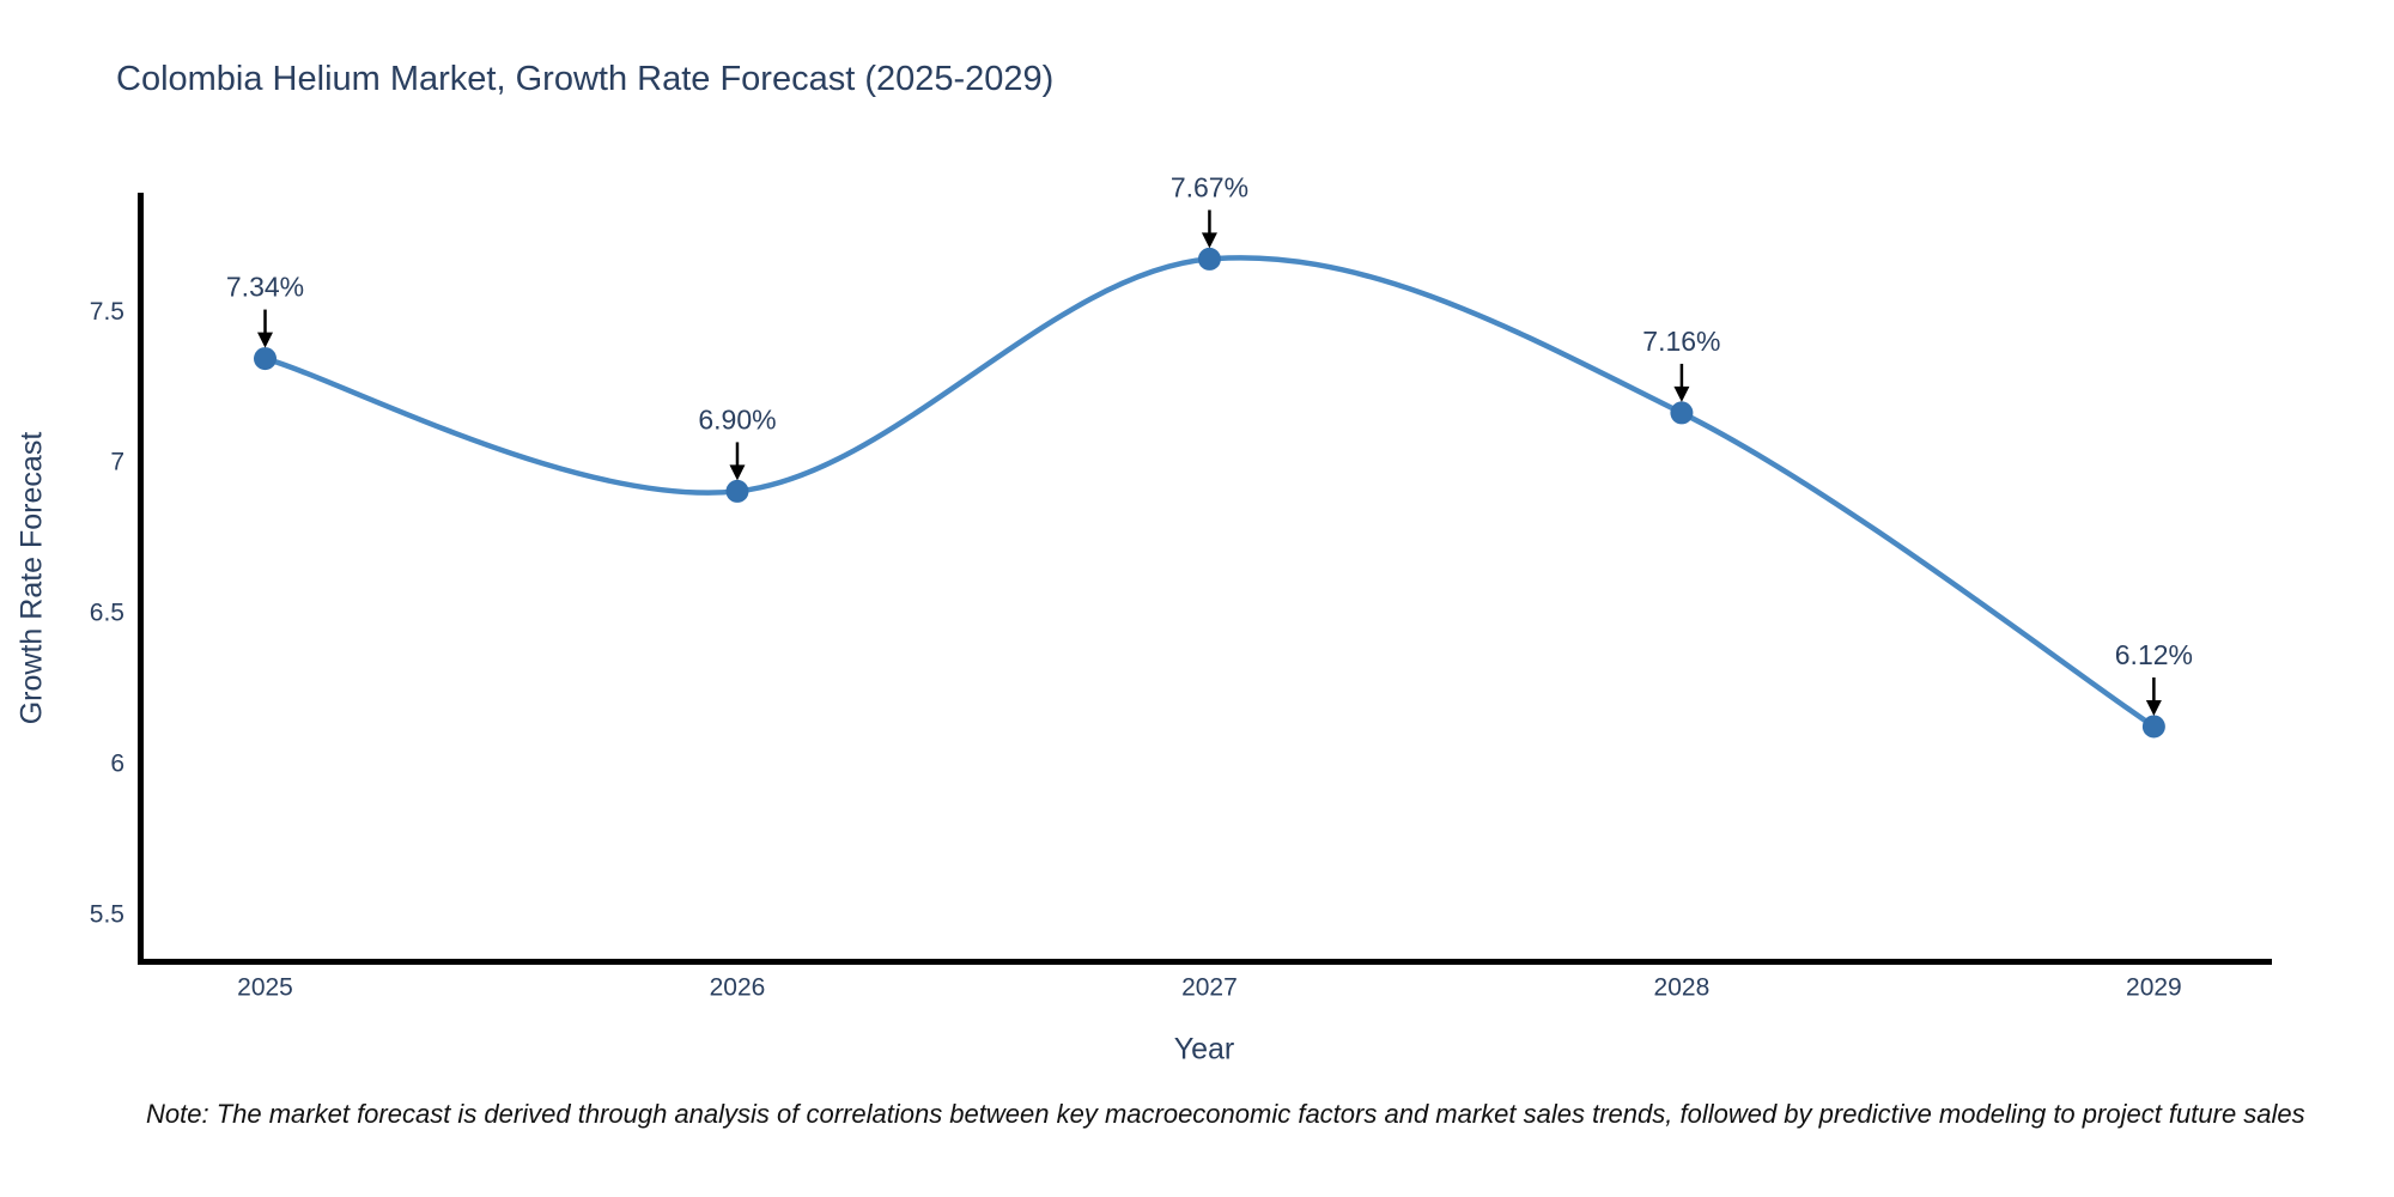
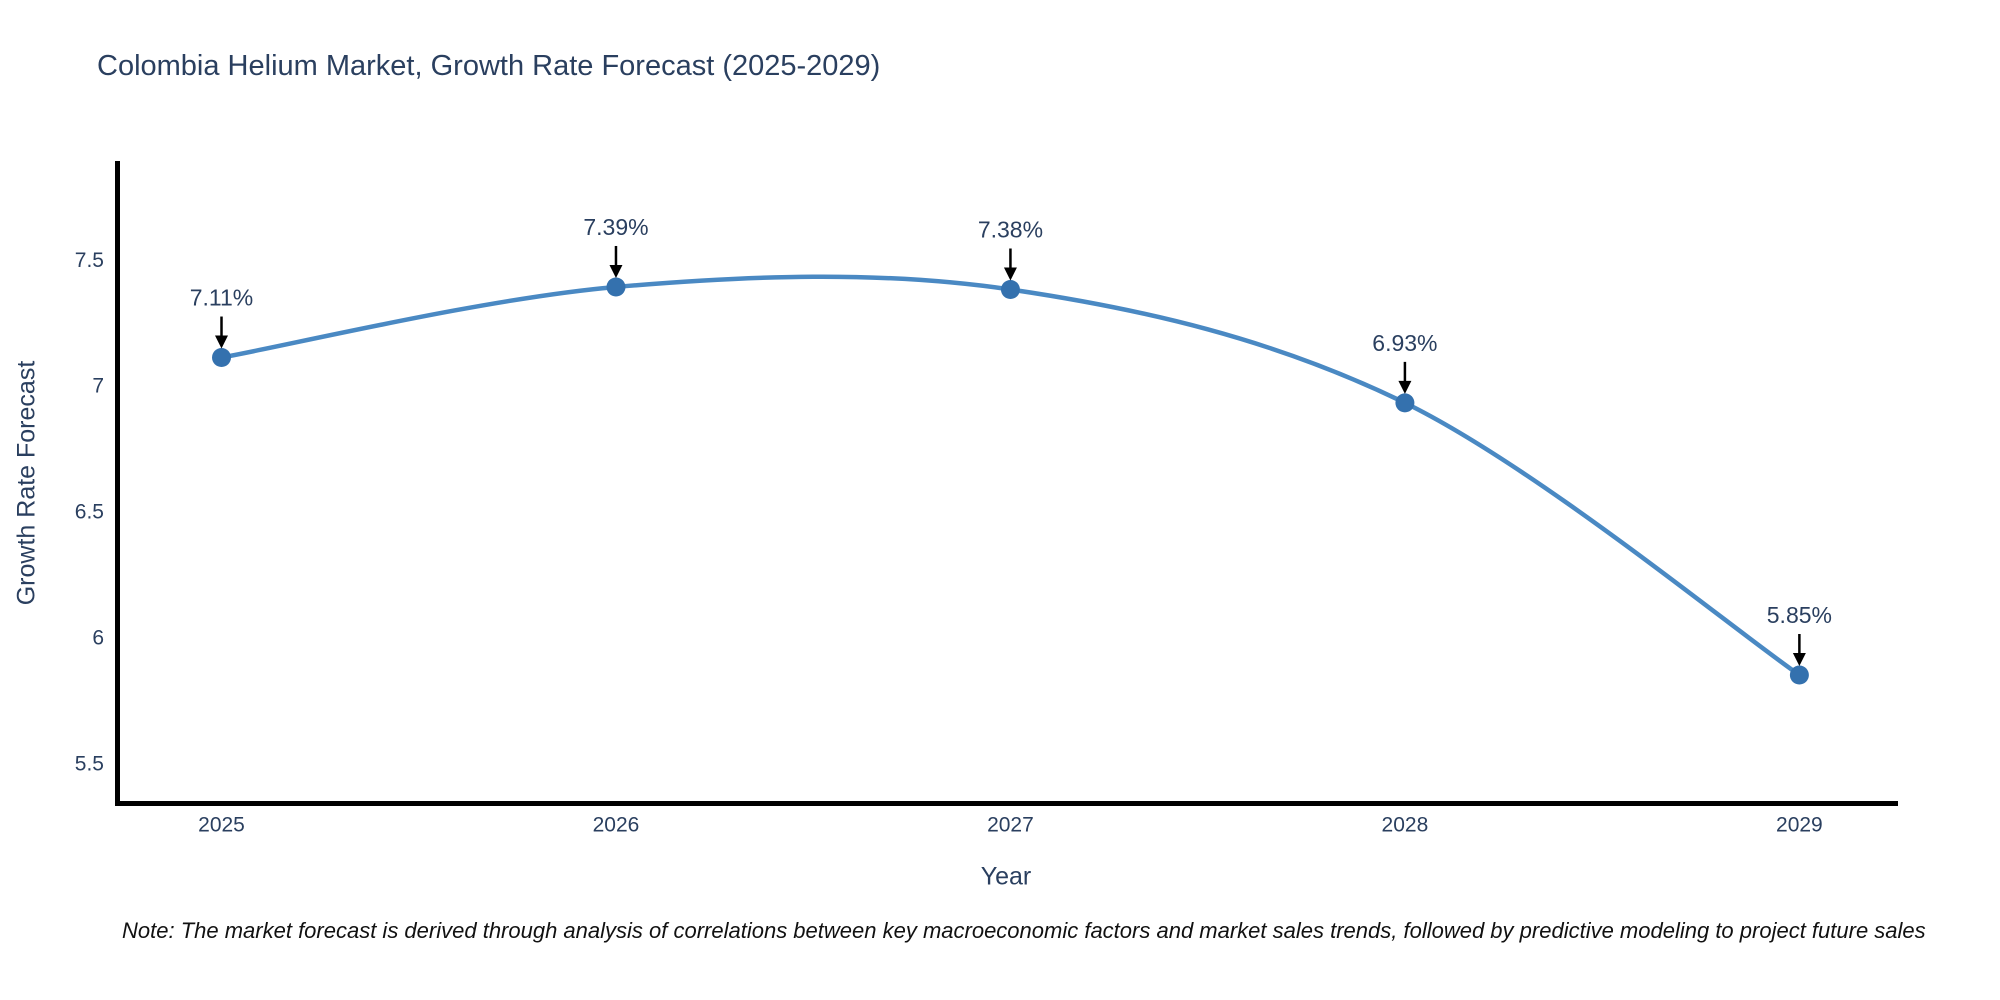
2025: 7.34% -> 7.11%
2026: 6.90% -> 7.39%
2027: 7.67% -> 7.38%
2028: 7.16% -> 6.93%
2029: 6.12% -> 5.85%
